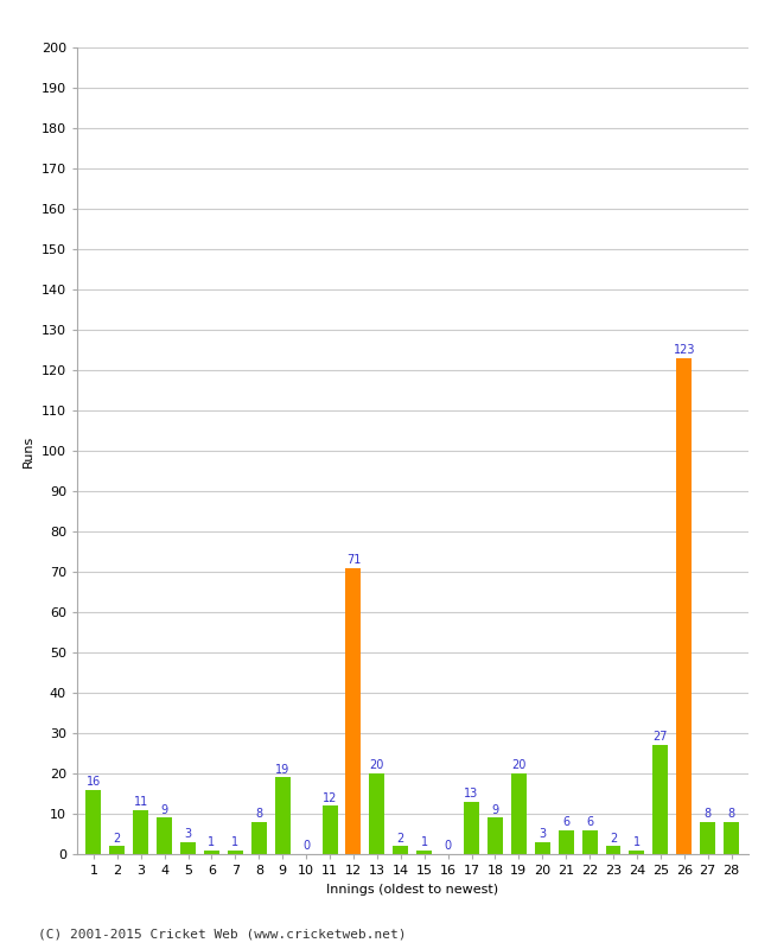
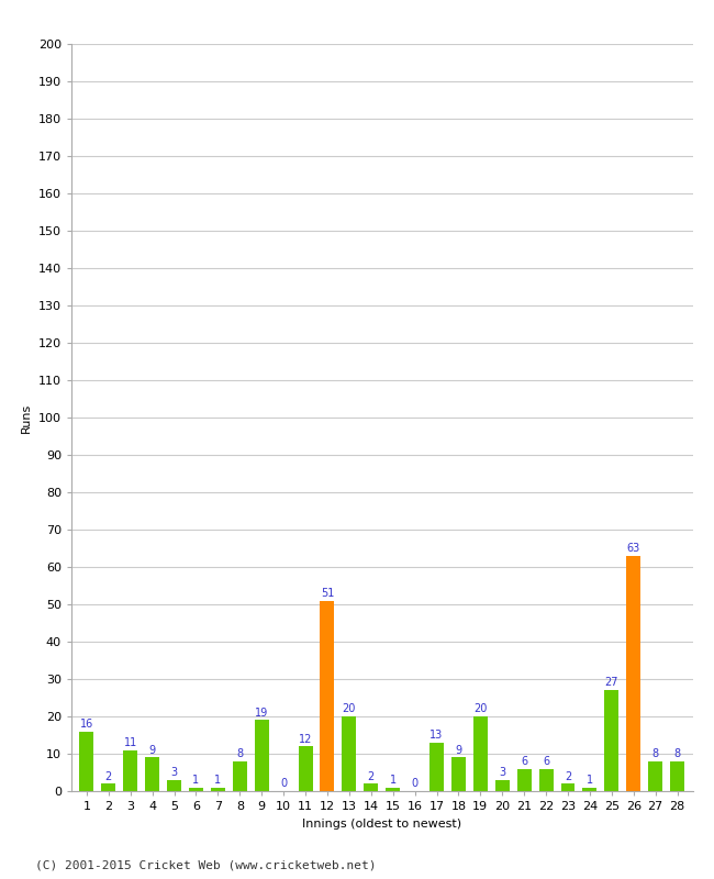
12: 71 -> 51
26: 123 -> 63
